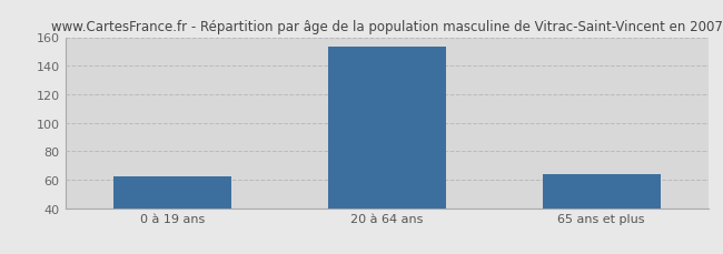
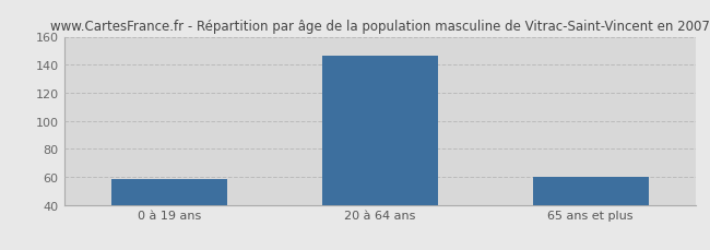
0 à 19 ans: 62 -> 58
20 à 64 ans: 153 -> 146
65 ans et plus: 64 -> 60
